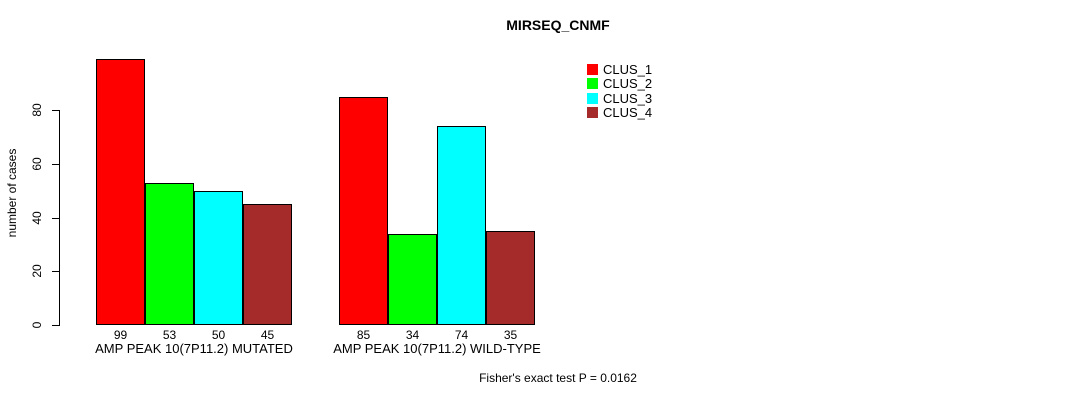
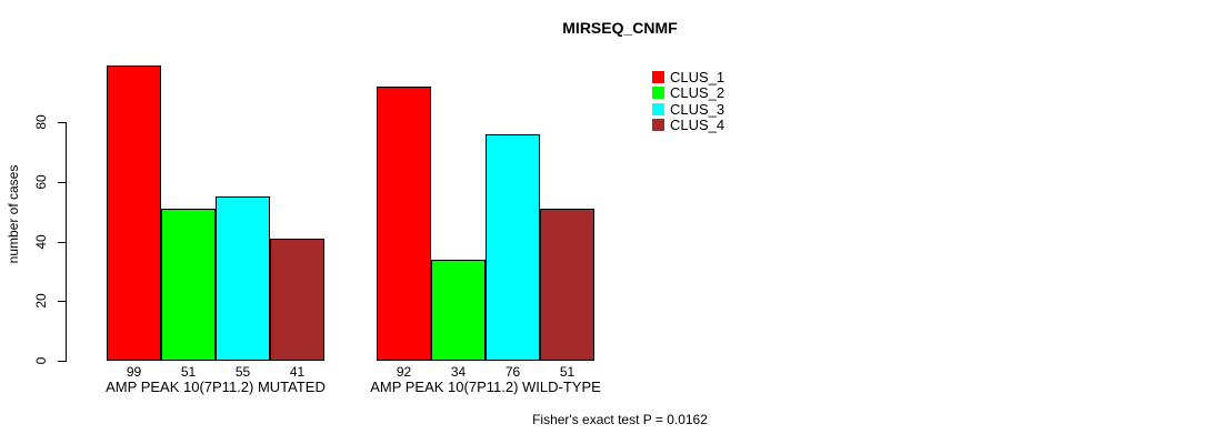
CLUS_2/AMP PEAK 10(7P11.2) MUTATED: 53 -> 51
CLUS_3/AMP PEAK 10(7P11.2) MUTATED: 50 -> 55
CLUS_4/AMP PEAK 10(7P11.2) MUTATED: 45 -> 41
CLUS_1/AMP PEAK 10(7P11.2) WILD-TYPE: 85 -> 92
CLUS_3/AMP PEAK 10(7P11.2) WILD-TYPE: 74 -> 76
CLUS_4/AMP PEAK 10(7P11.2) WILD-TYPE: 35 -> 51
